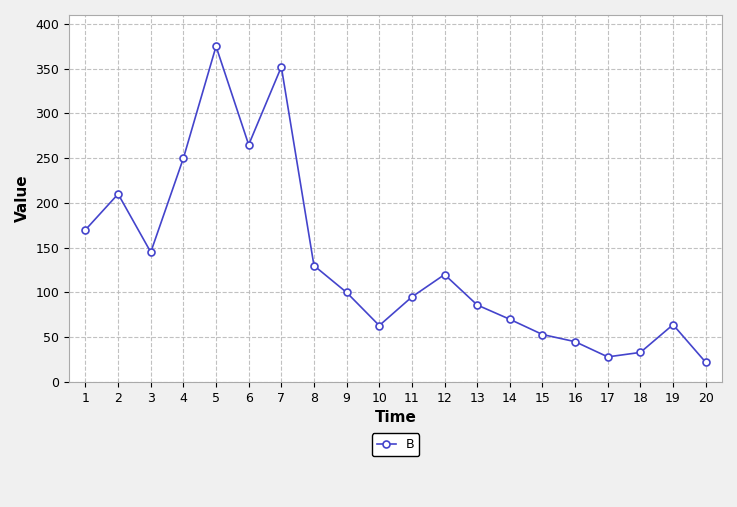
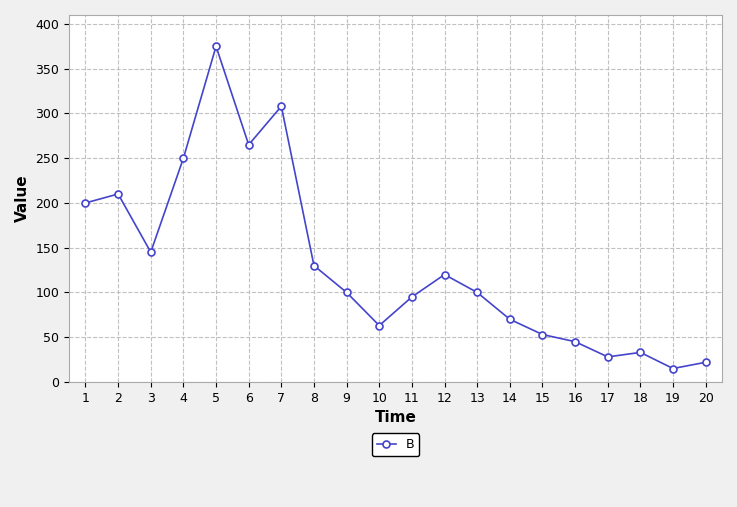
1: 170 -> 200
7: 352 -> 308
13: 86 -> 100
19: 64 -> 15
